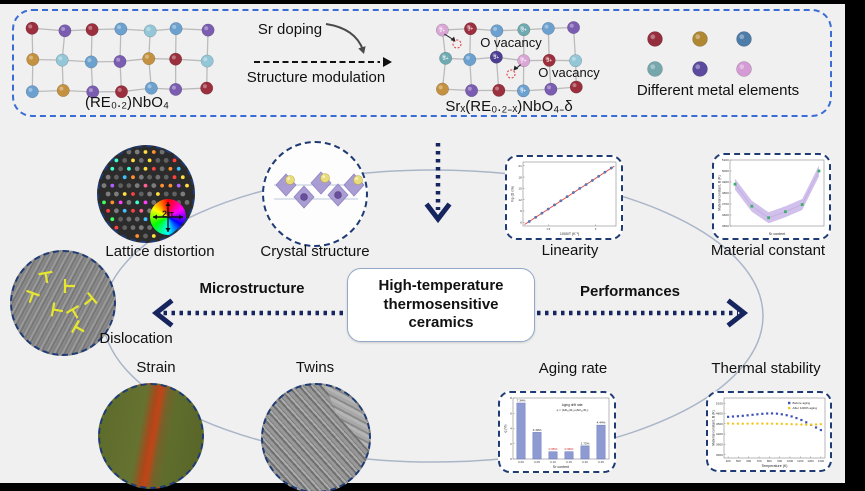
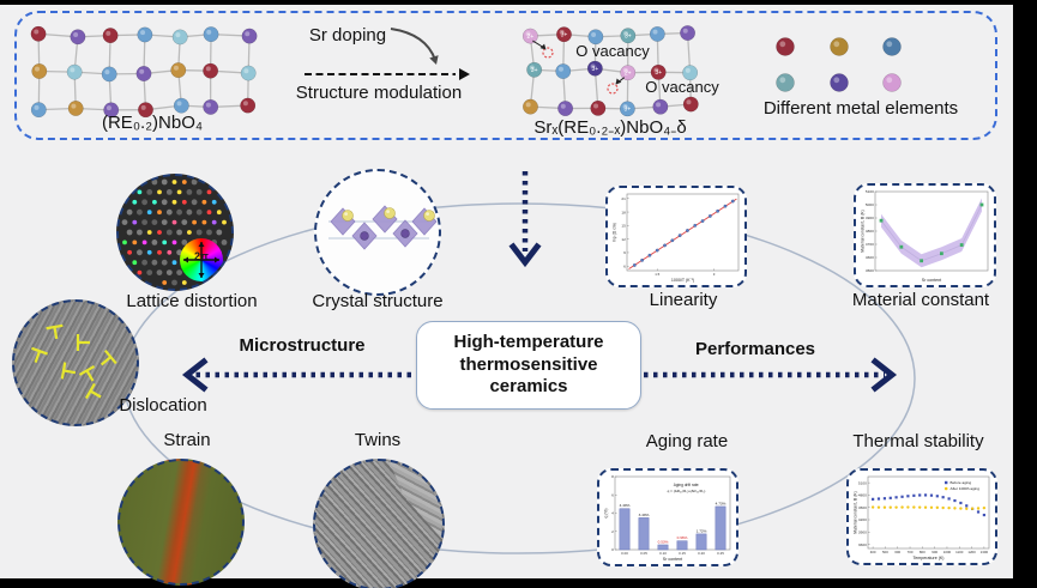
Aging rate/0.00: 7.34% -> 4.49%
Aging rate/0.10: 0.95% -> 0.53%
Aging rate/0.25: 4.44% -> 4.73%
